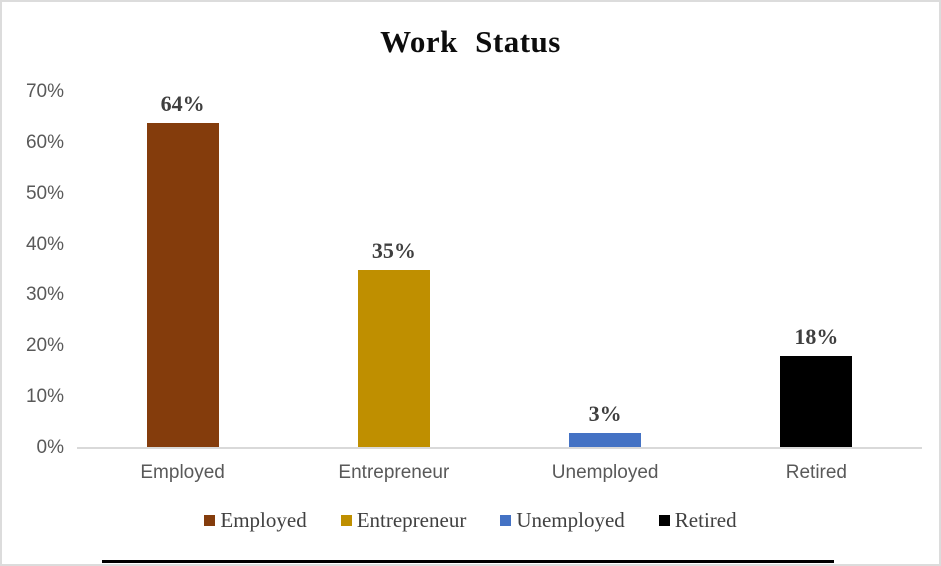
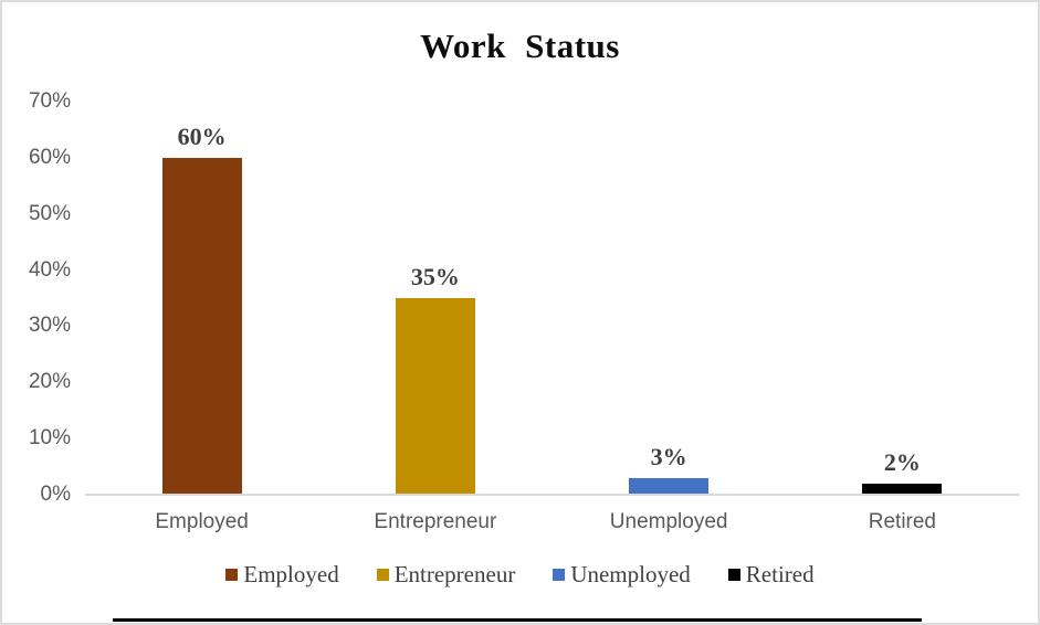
Employed: 64% -> 60%
Retired: 18% -> 2%
